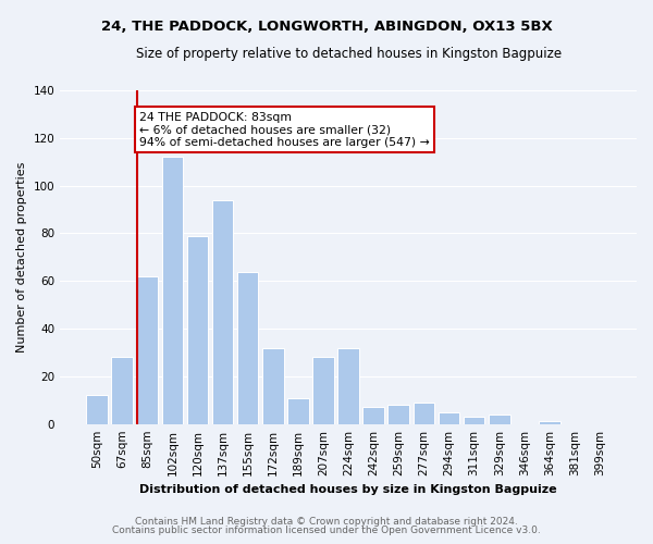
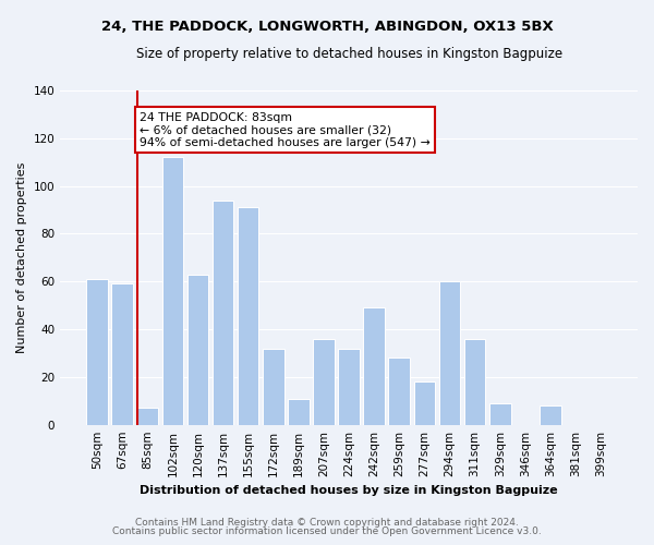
50sqm: 12 -> 61
67sqm: 28 -> 59
85sqm: 62 -> 7
120sqm: 79 -> 63
155sqm: 64 -> 91
207sqm: 28 -> 36
242sqm: 7 -> 49
259sqm: 8 -> 28
277sqm: 9 -> 18
294sqm: 5 -> 60
311sqm: 3 -> 36
329sqm: 4 -> 9
364sqm: 1 -> 8
